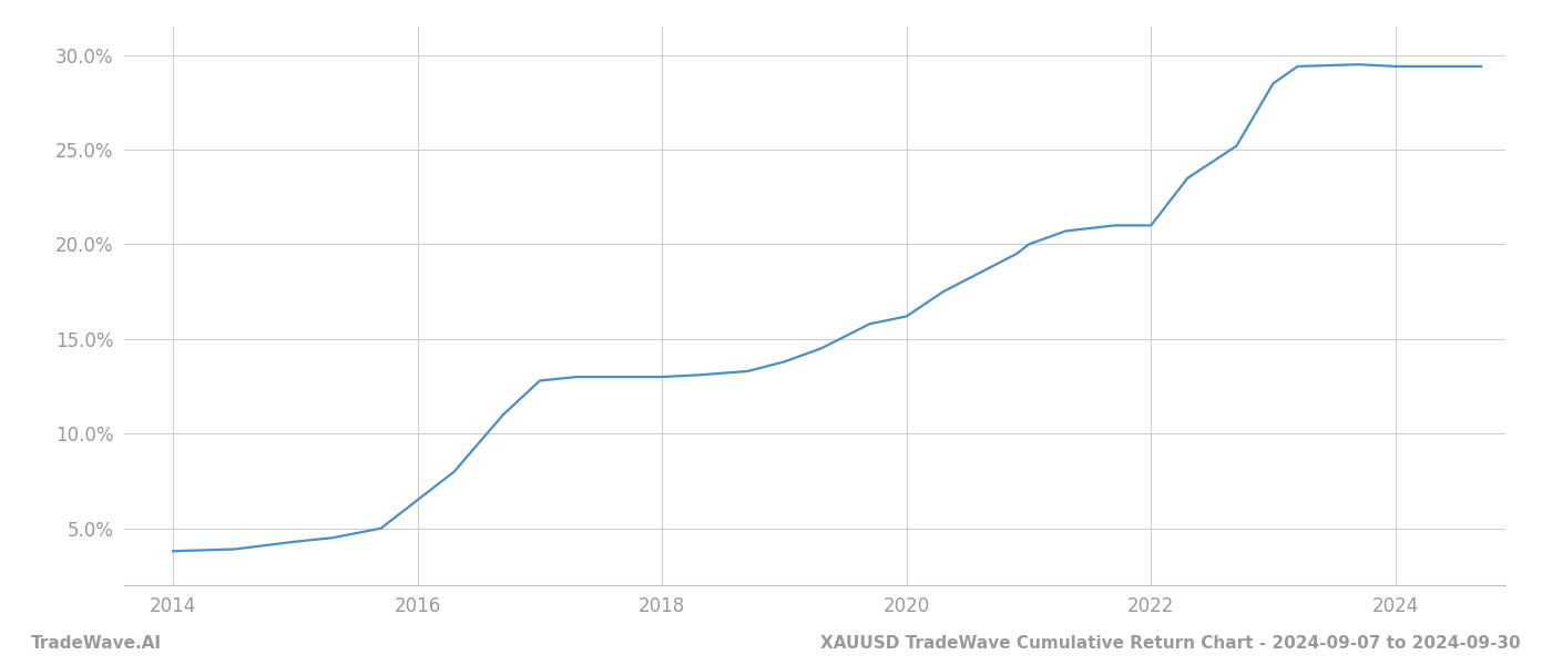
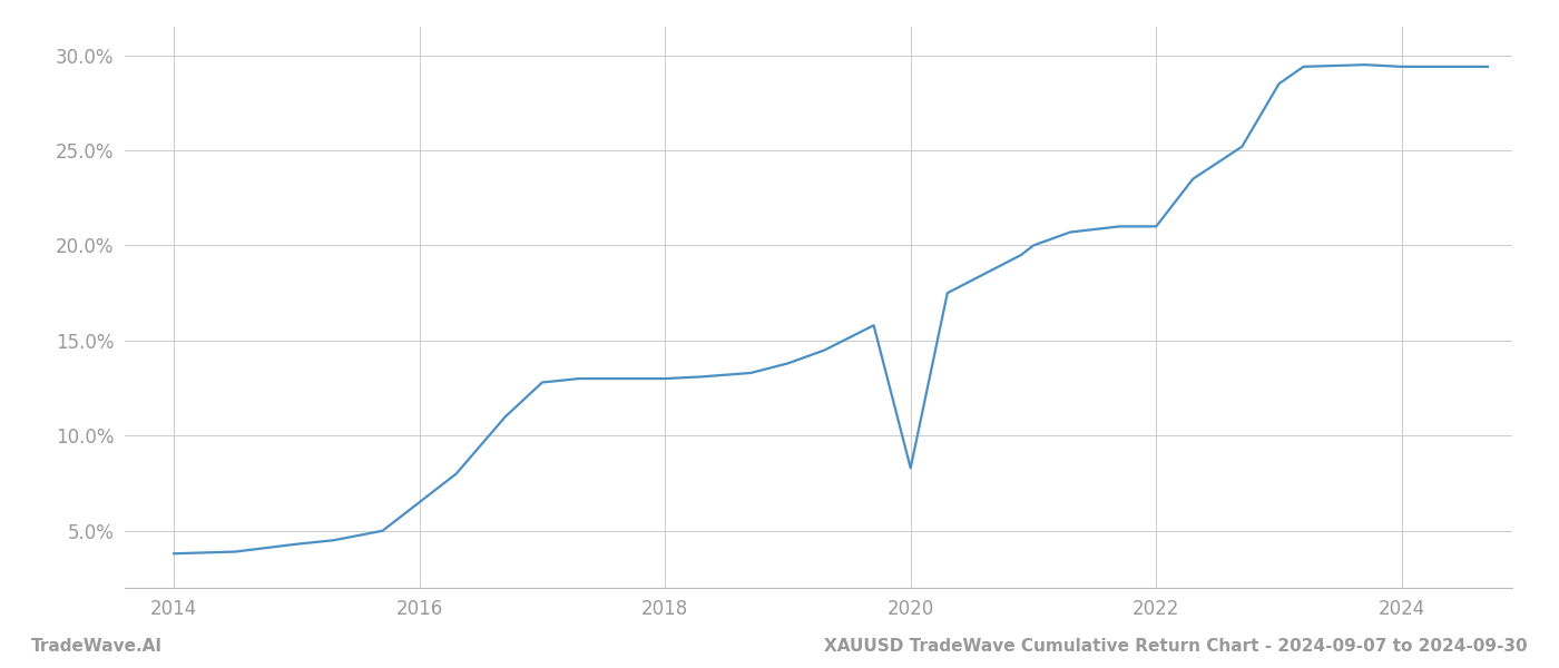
2020: 16.2% -> 8.3%
